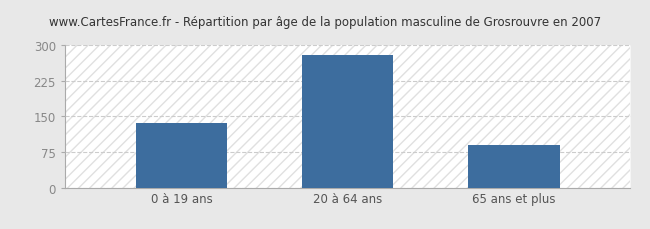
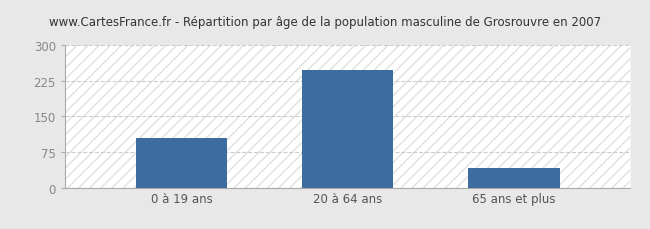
0 à 19 ans: 135 -> 105
20 à 64 ans: 280 -> 248
65 ans et plus: 90 -> 42
